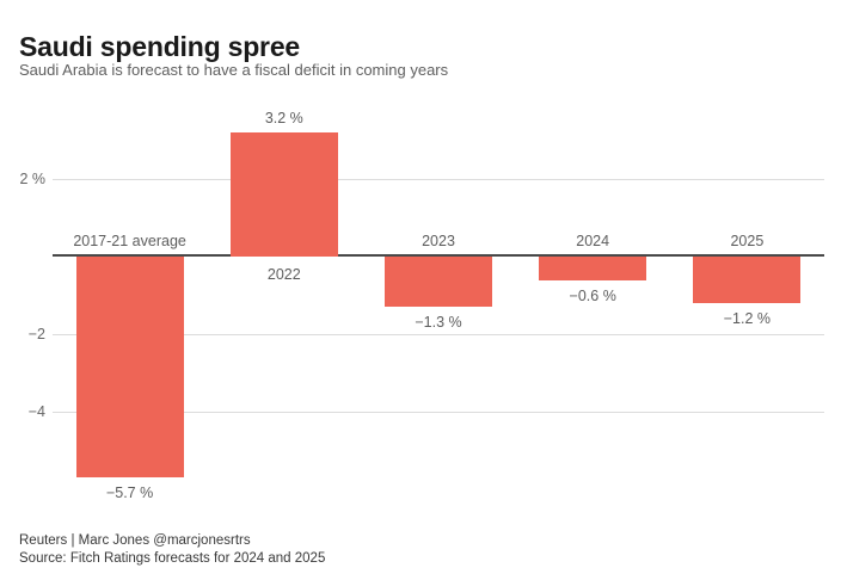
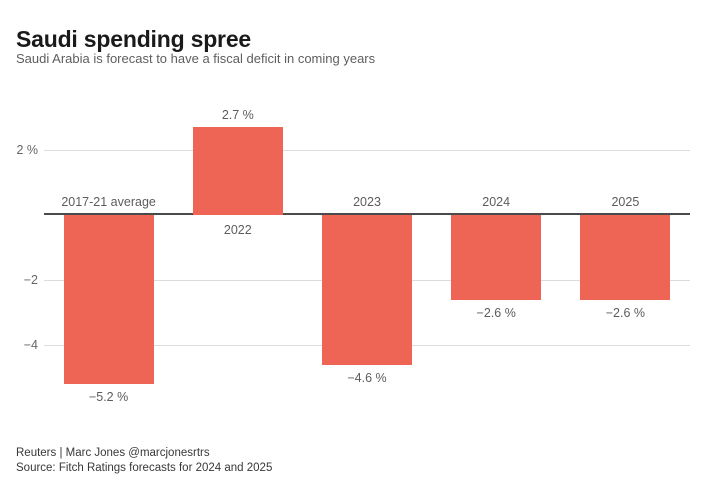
2017-21 average: −5.7 -> −5.2
2022: 3.2 -> 2.7
2023: −1.3 -> −4.6
2024: −0.6 -> −2.6
2025: −1.2 -> −2.6
